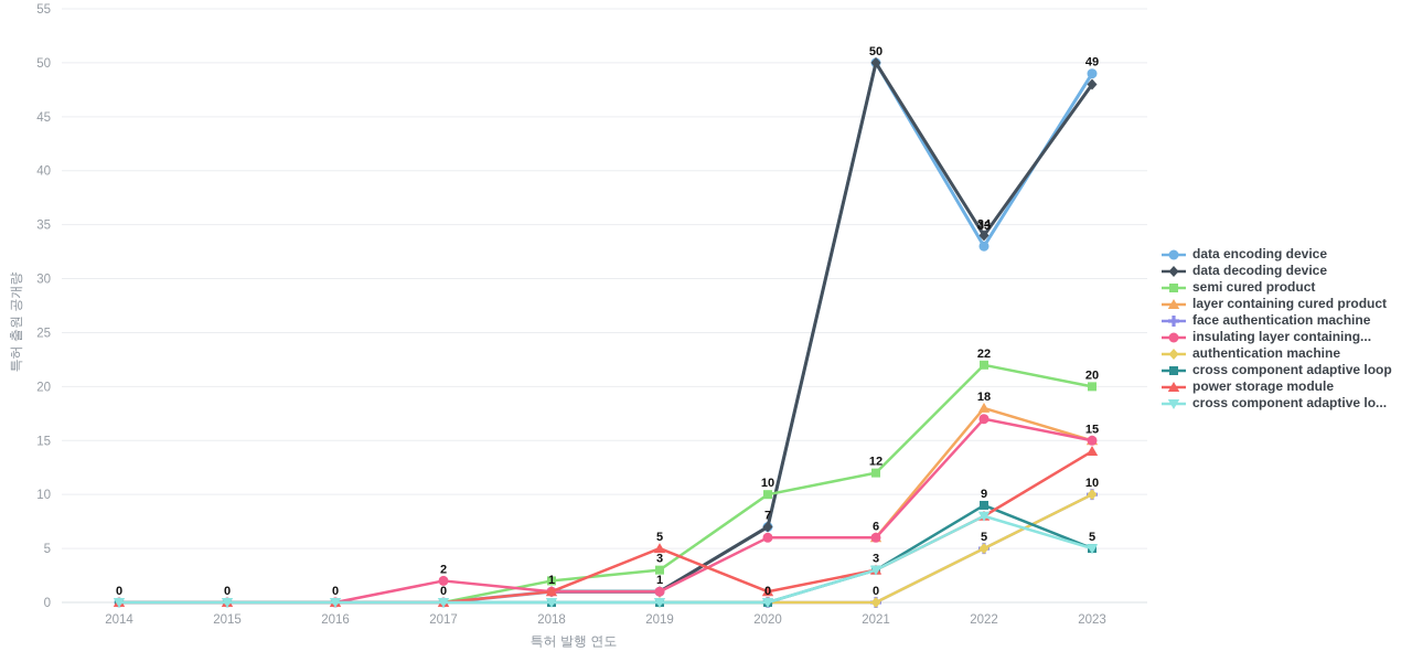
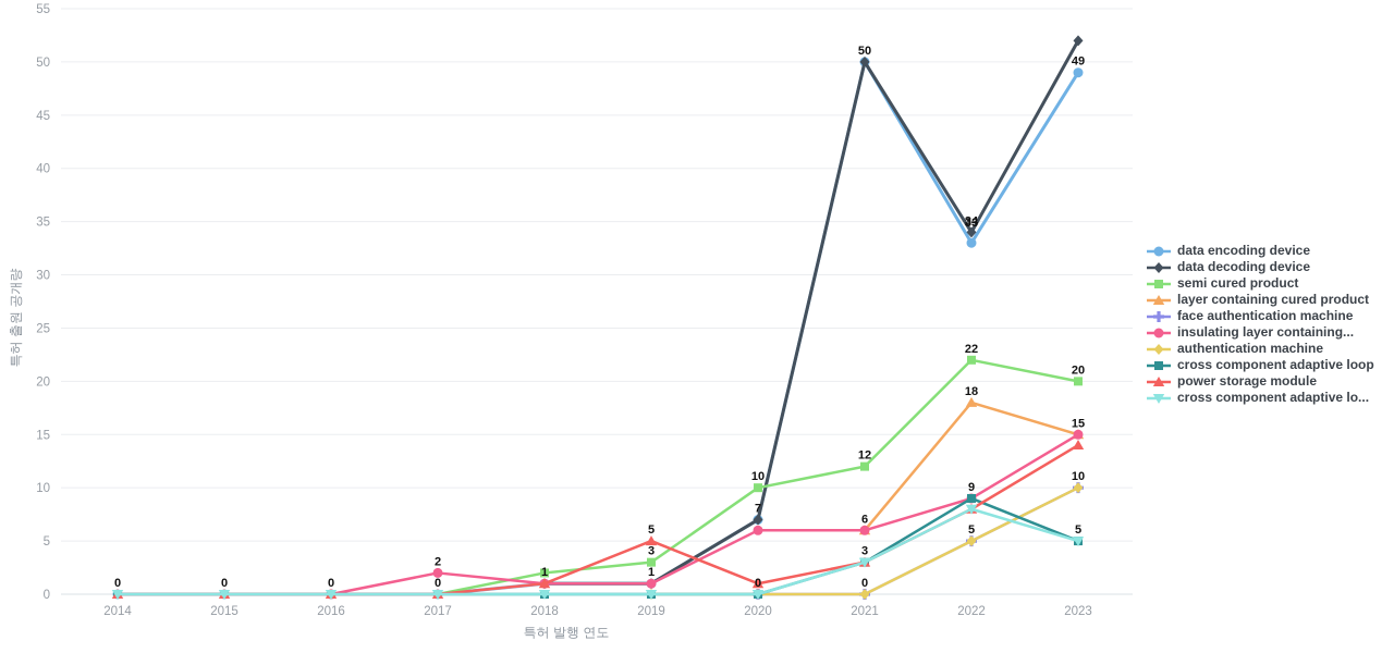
insulating layer containing.../2022: 17 -> 9
data decoding device/2023: 48 -> 52
